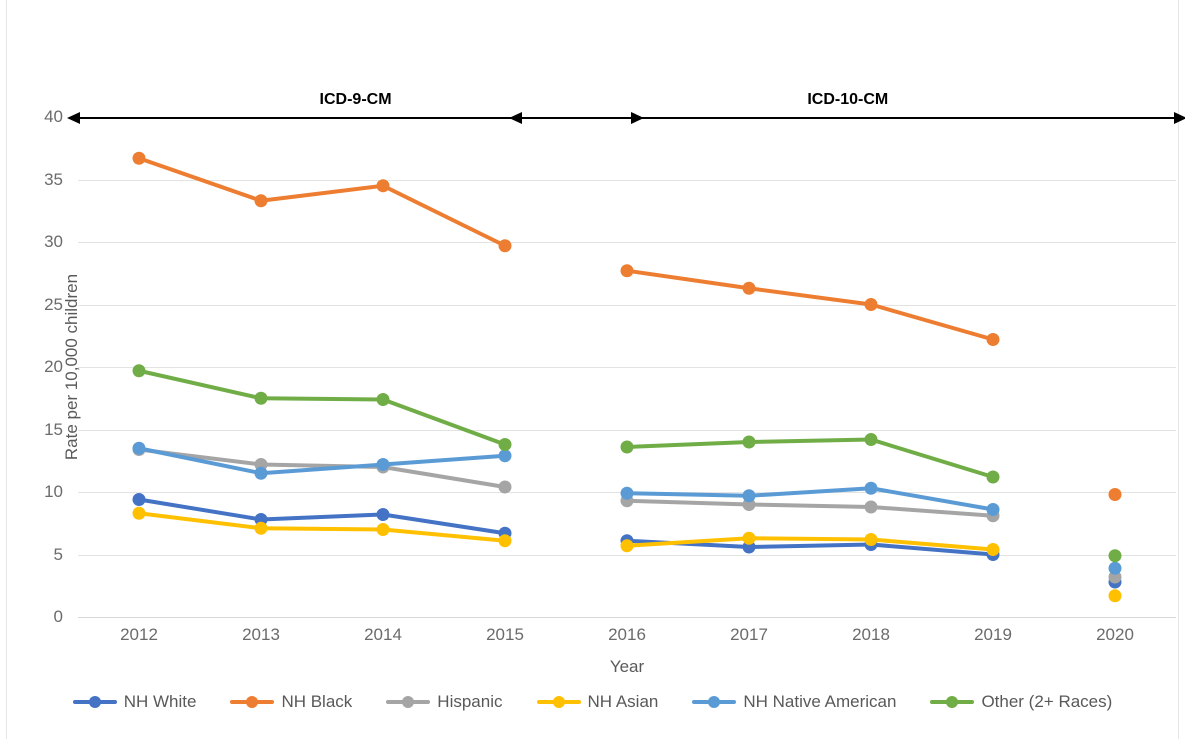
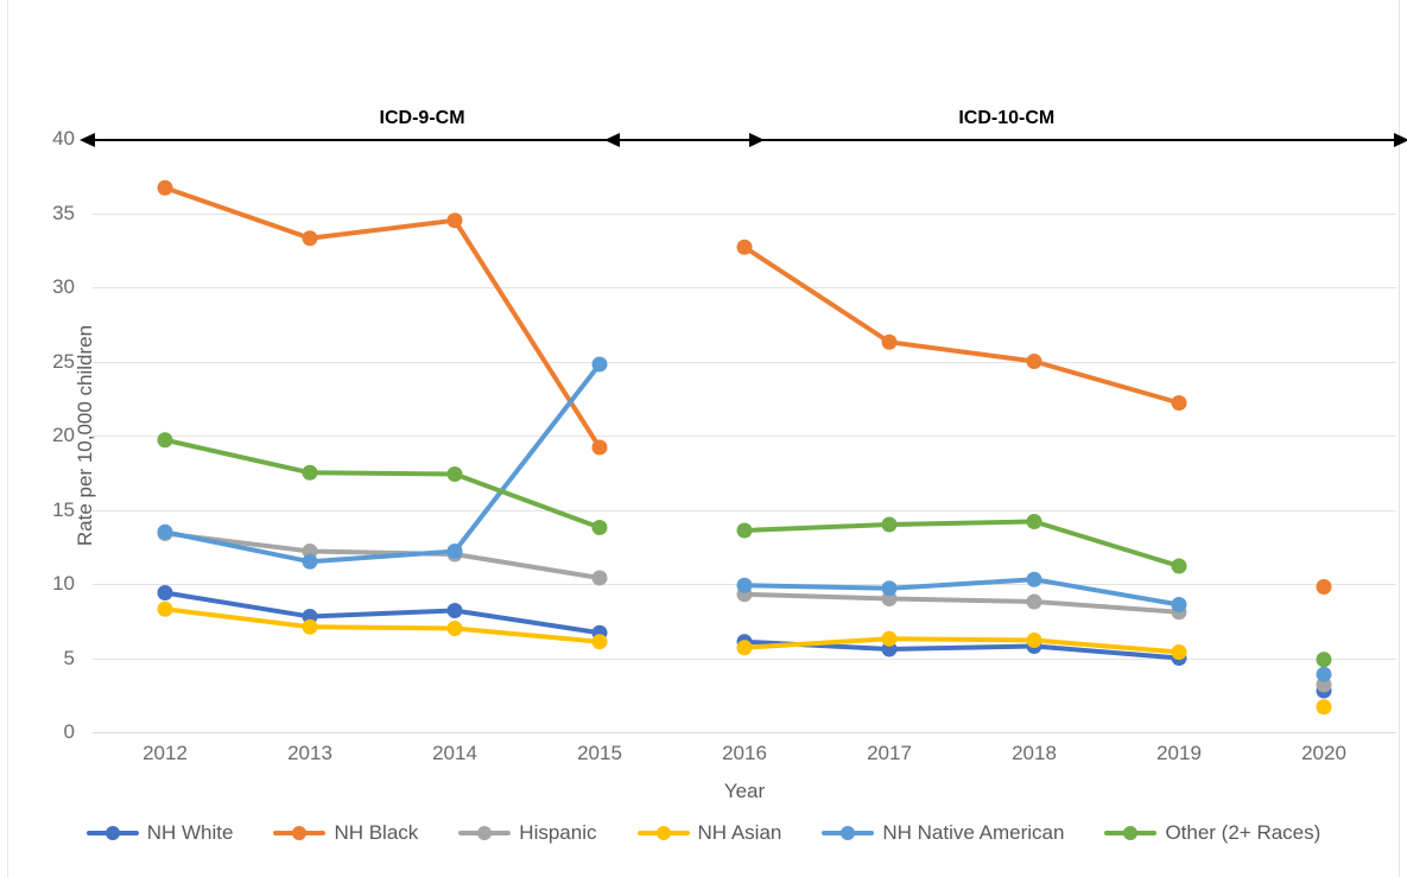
NH Black/2015: 29.7 -> 19.2
NH Native American/2015: 12.9 -> 24.8
NH Black/2016: 27.7 -> 32.7
